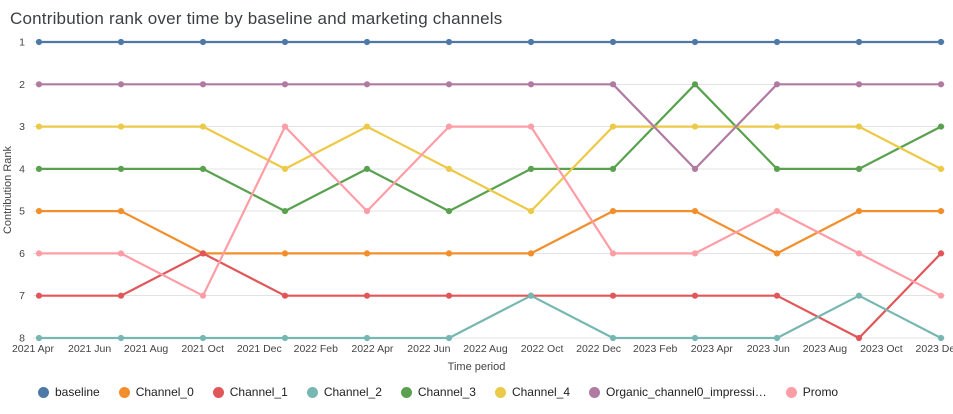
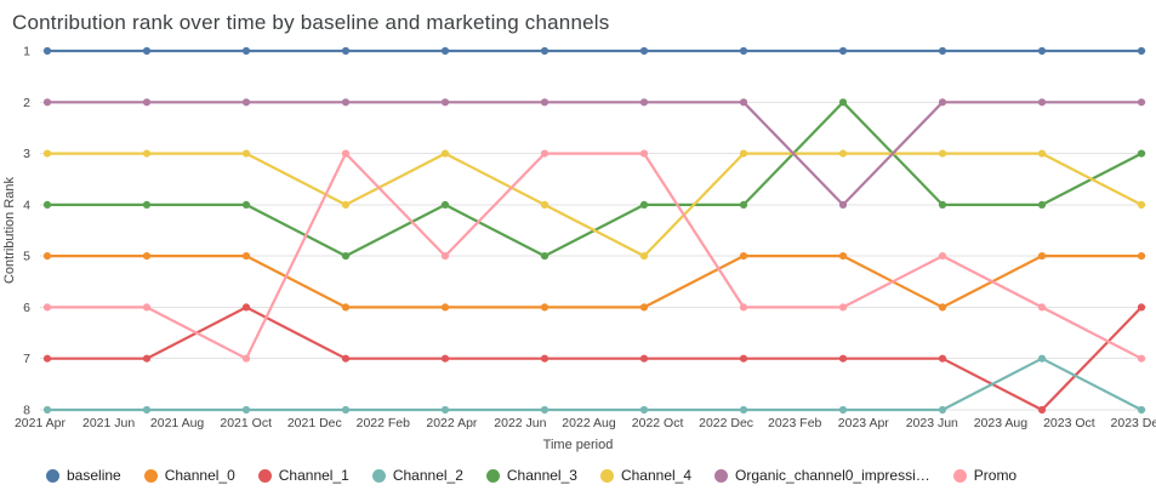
Channel_0/2021 Oct: 6 -> 5
Channel_2/2022 Oct: 7 -> 8
